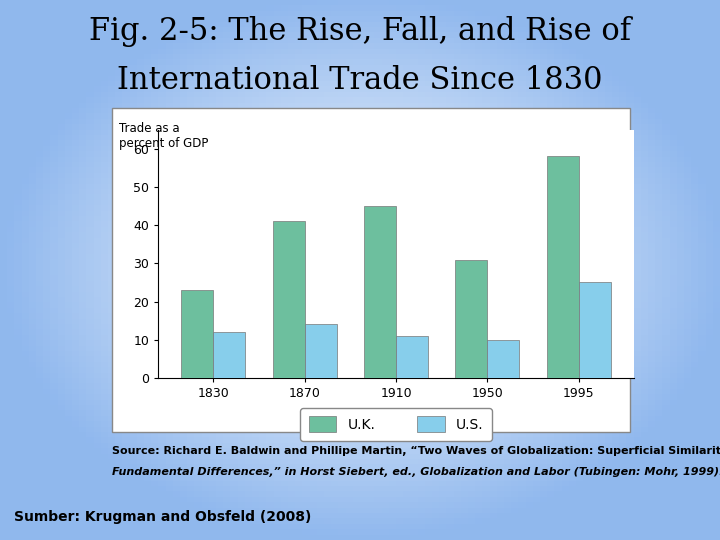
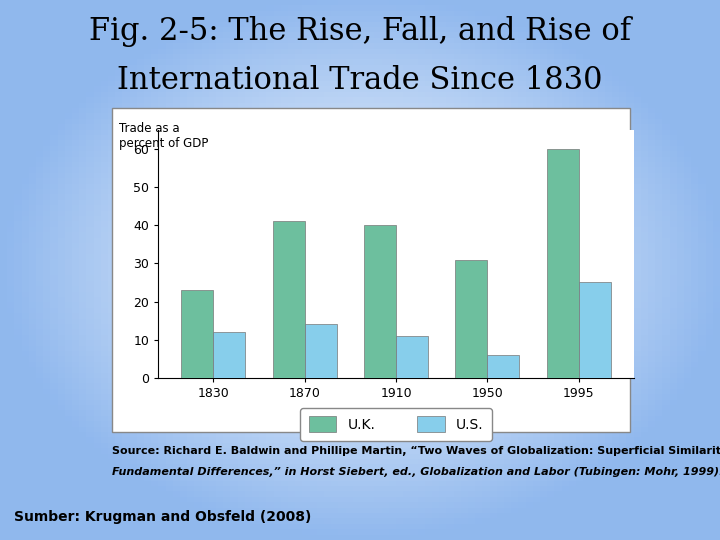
U.K./1910: 45 -> 40
U.S./1950: 10 -> 6
U.K./1995: 58 -> 60
